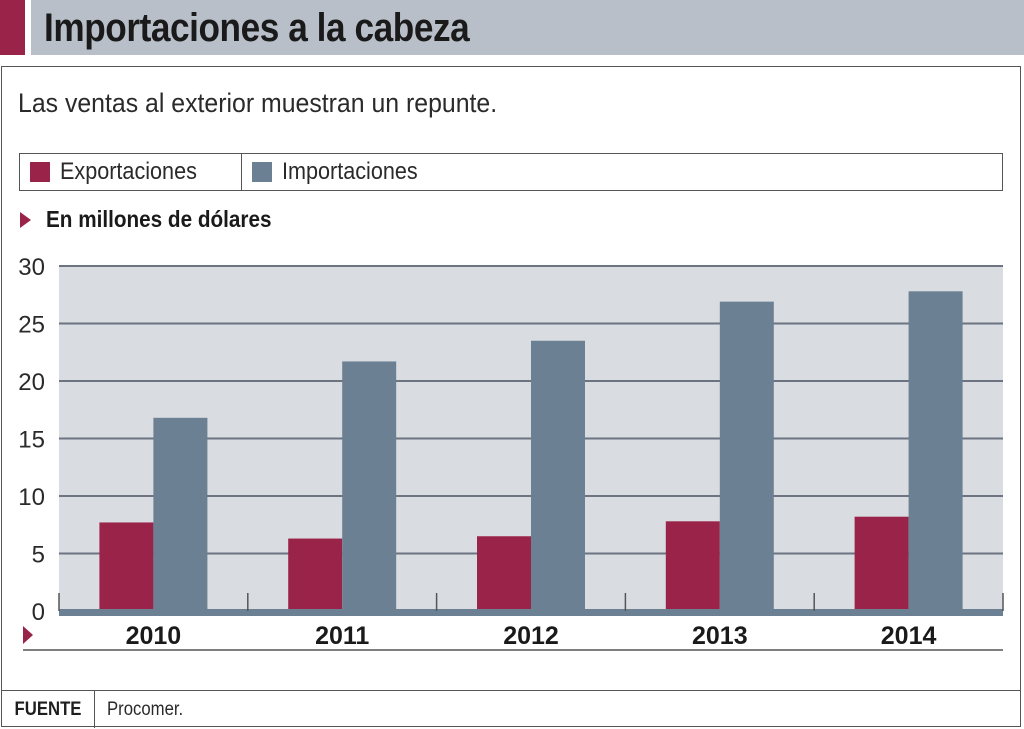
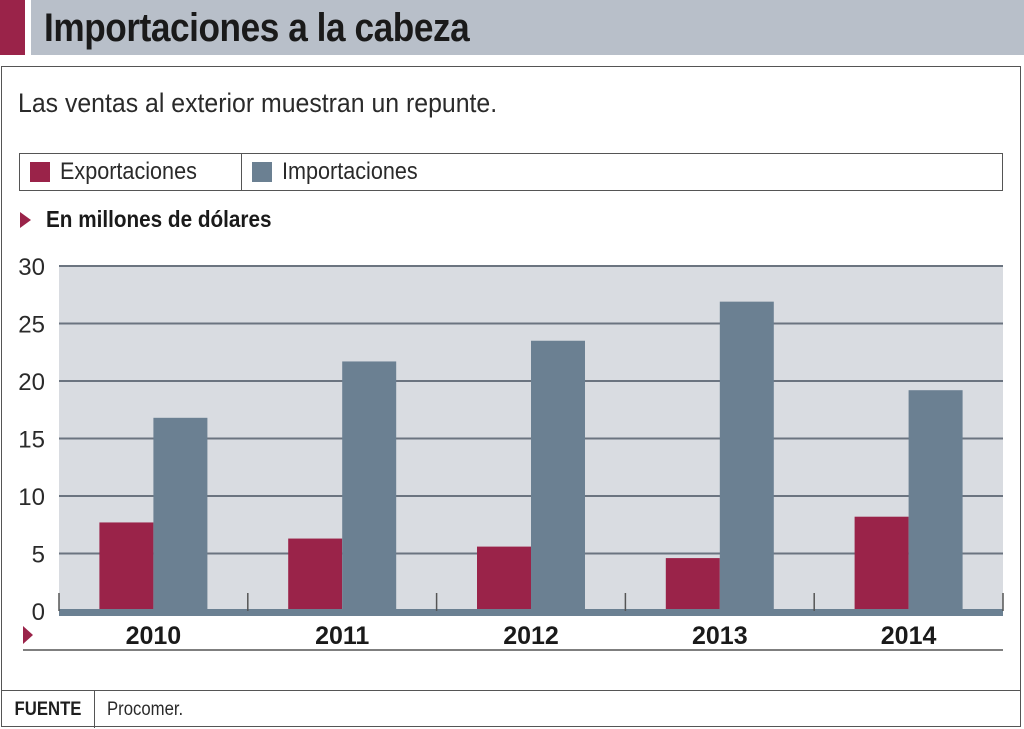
Exportaciones/2012: 6.5 -> 5.6
Exportaciones/2013: 7.8 -> 4.6
Importaciones/2014: 27.8 -> 19.2
